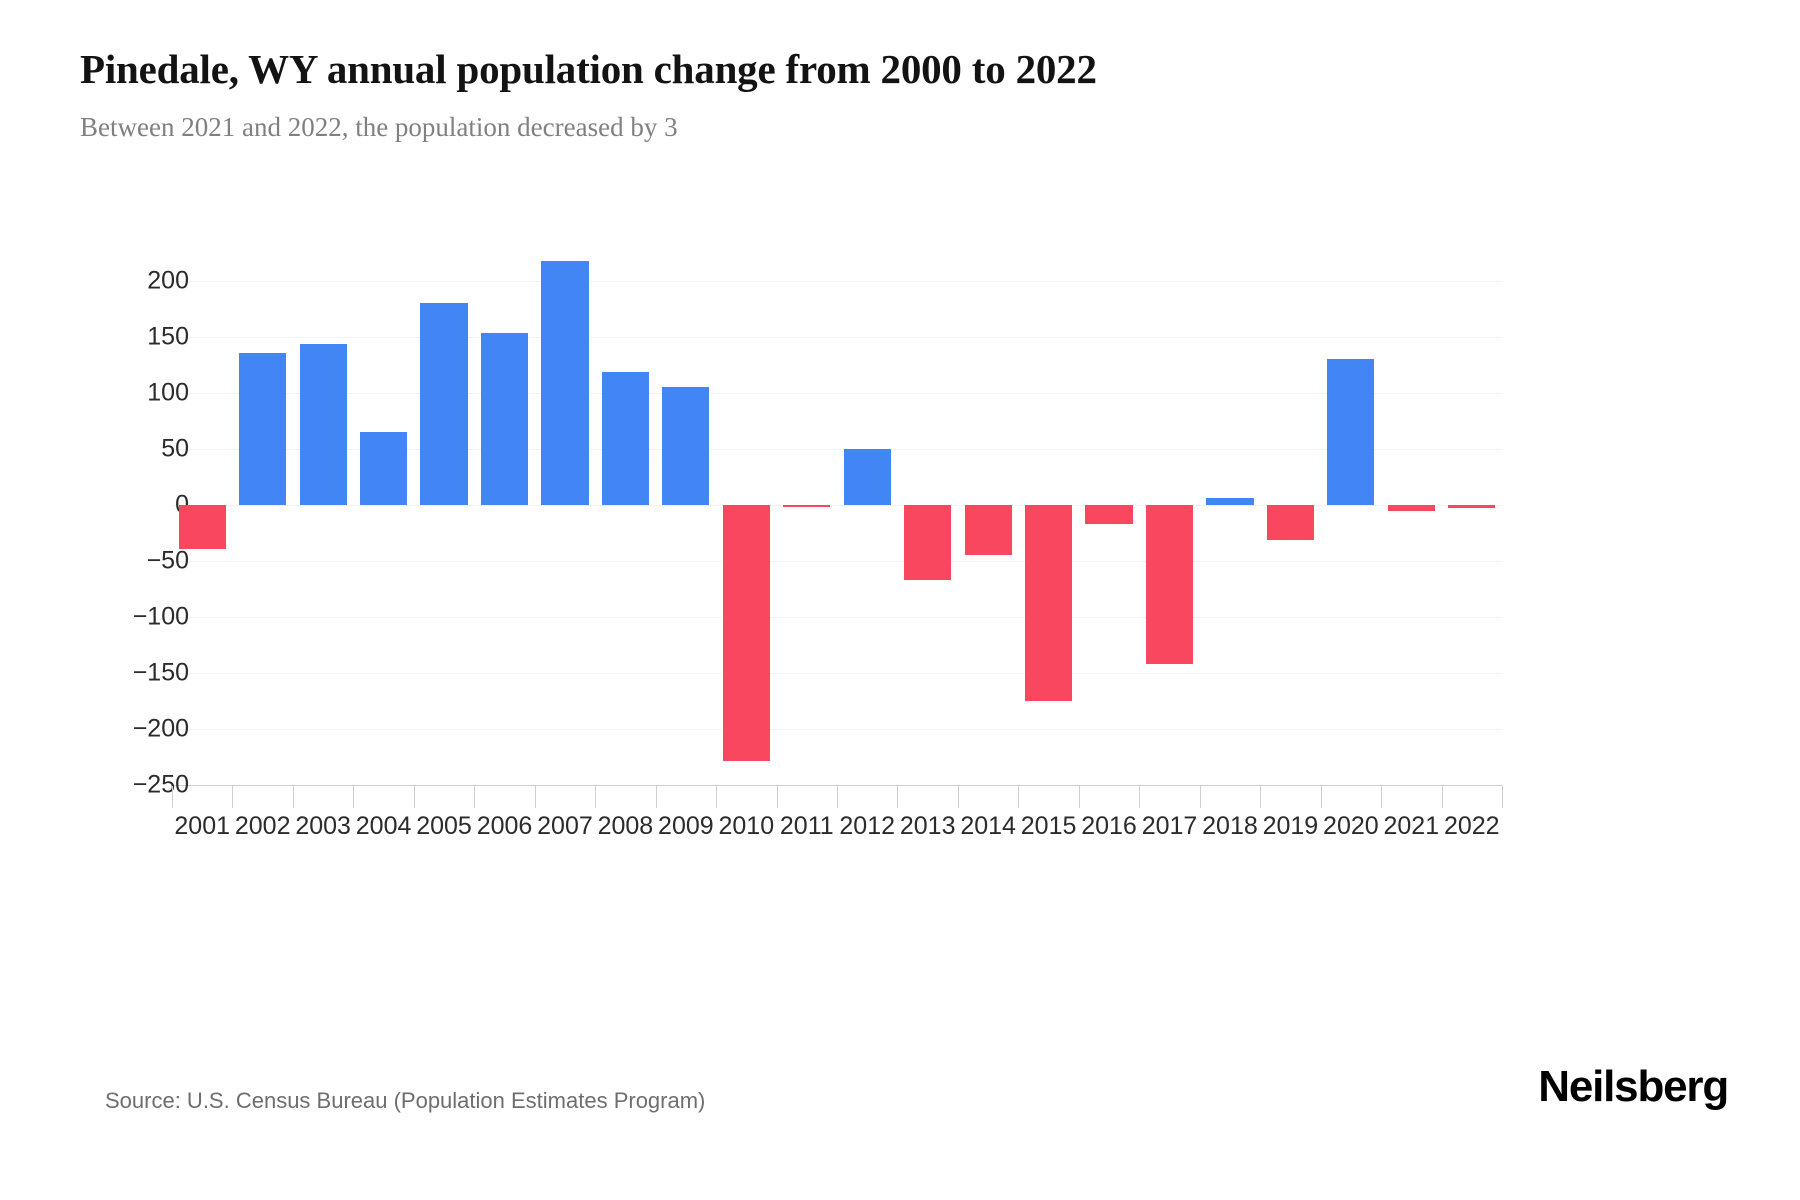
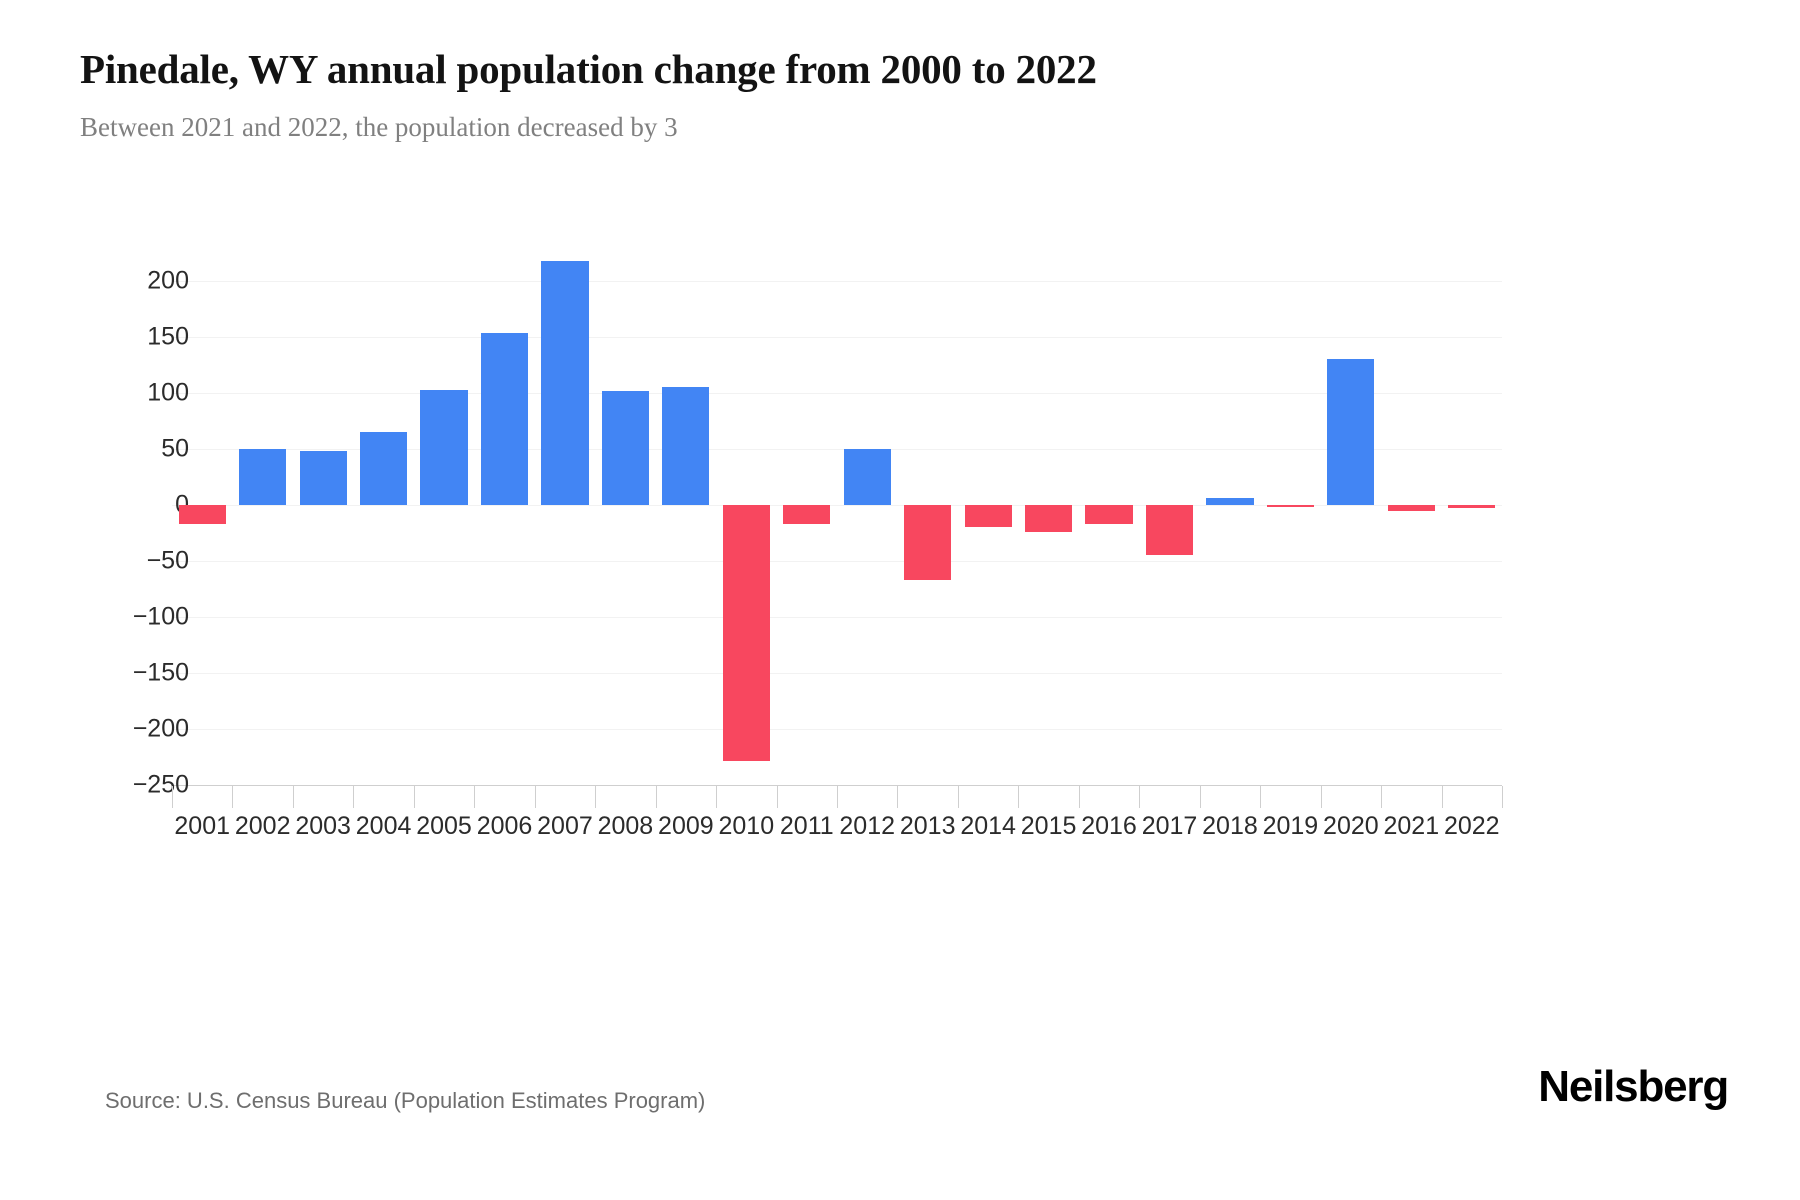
2001: -39 -> -17
2002: 136 -> 50
2003: 144 -> 48
2005: 180 -> 103
2008: 119 -> 102
2011: -2 -> -17
2014: -45 -> -20
2015: -175 -> -24
2017: -142 -> -45
2019: -31 -> -1
